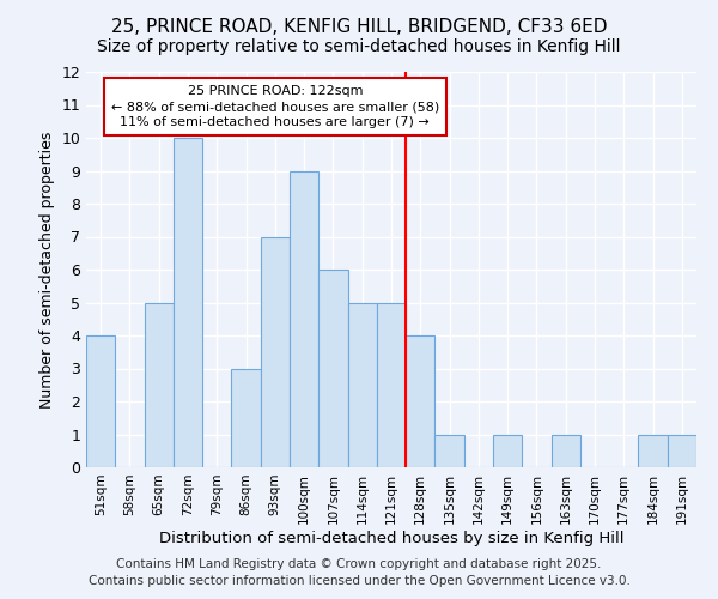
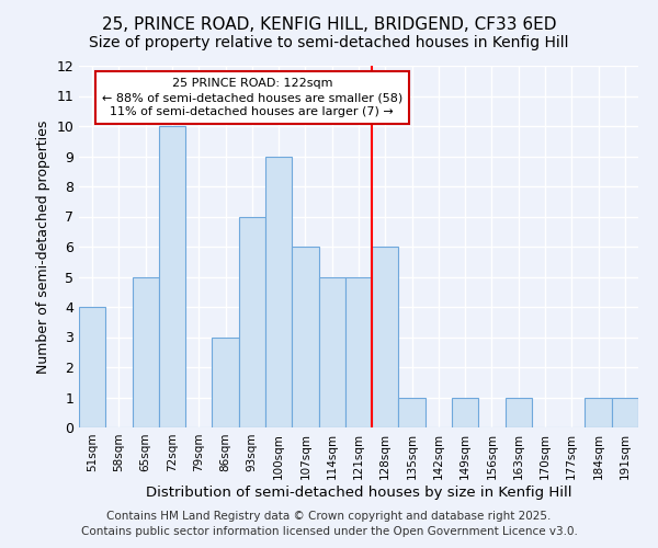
128sqm: 4 -> 6
